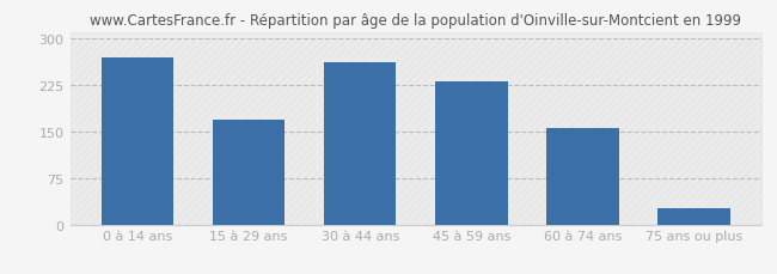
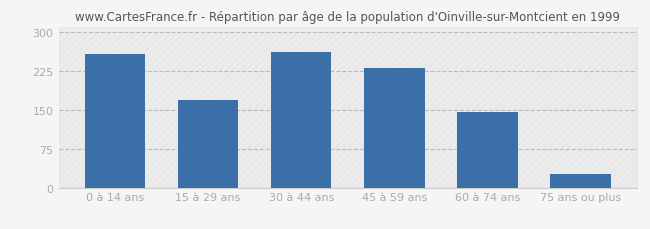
0 à 14 ans: 268 -> 258
60 à 74 ans: 156 -> 145
